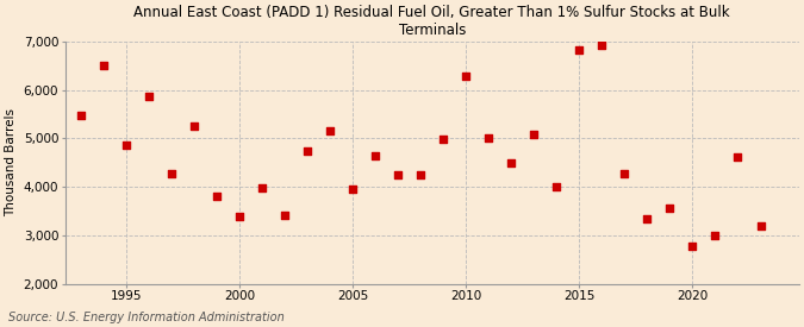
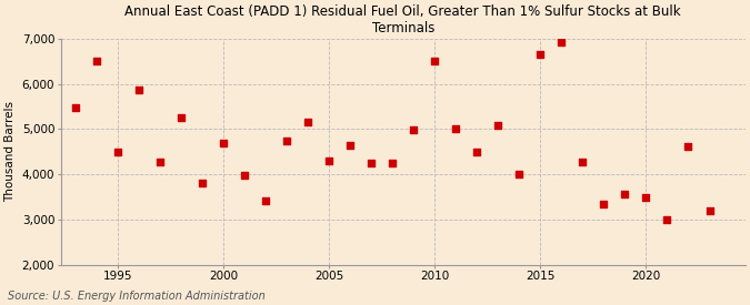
1995: 4,870 -> 4,500
2000: 3,380 -> 4,700
2005: 3,960 -> 4,300
2010: 6,290 -> 6,500
2015: 6,820 -> 6,650
2020: 2,790 -> 3,500
